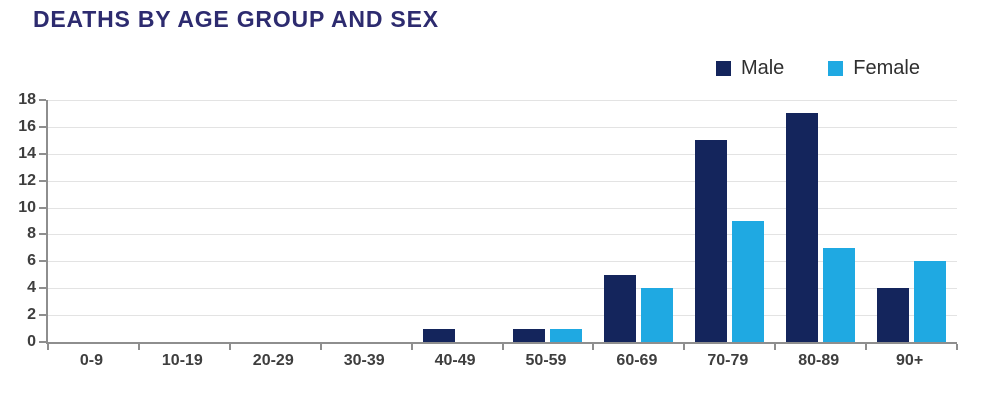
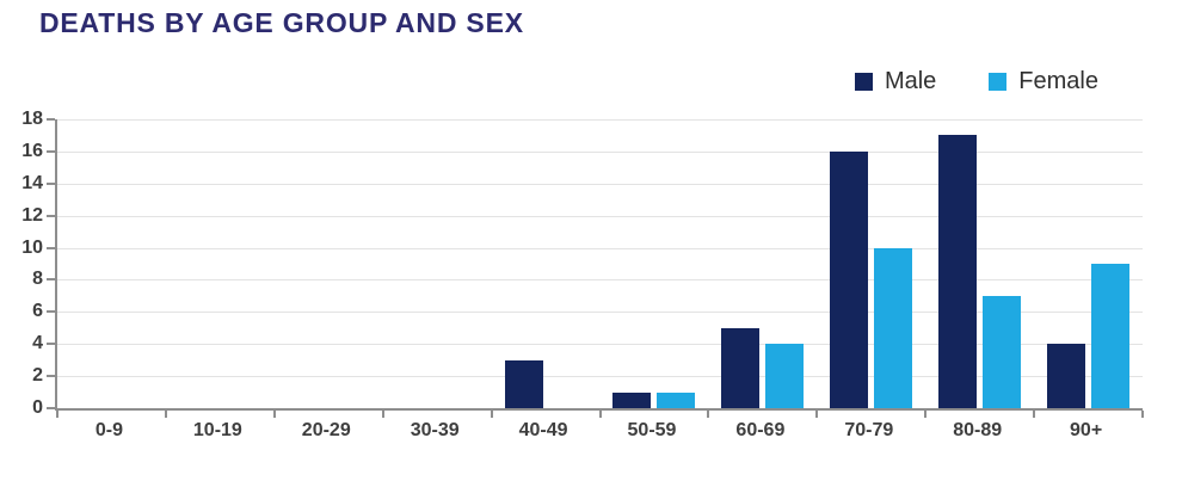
Male/40-49: 1 -> 3
Male/70-79: 15 -> 16
Female/70-79: 9 -> 10
Female/90+: 6 -> 9
